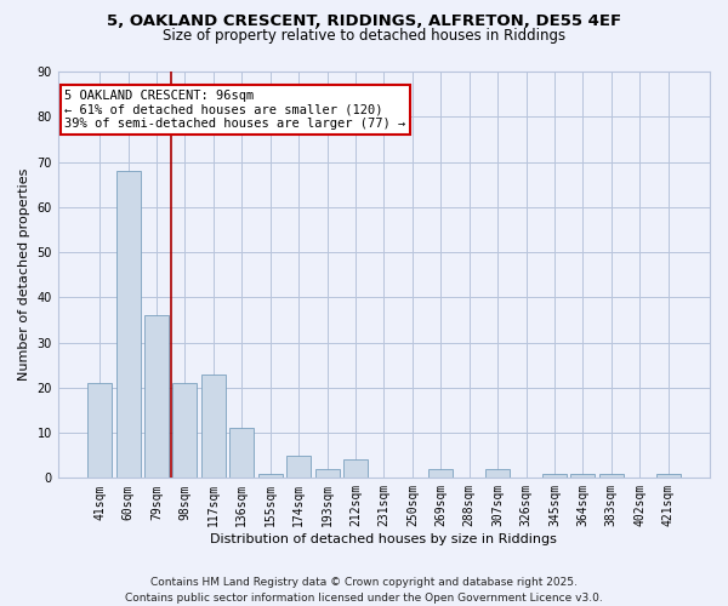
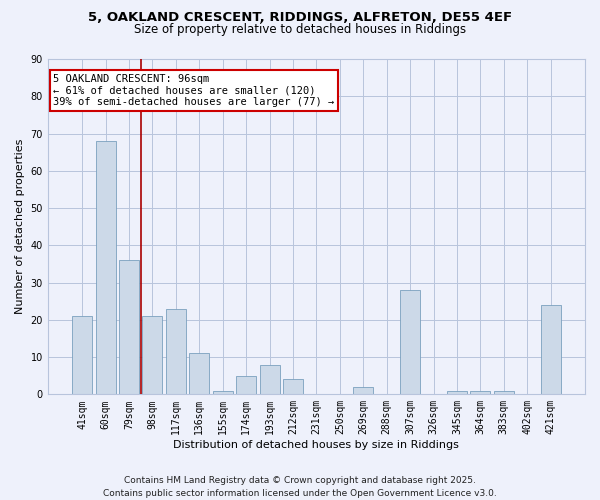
193sqm: 2 -> 8
307sqm: 2 -> 28
421sqm: 1 -> 24
